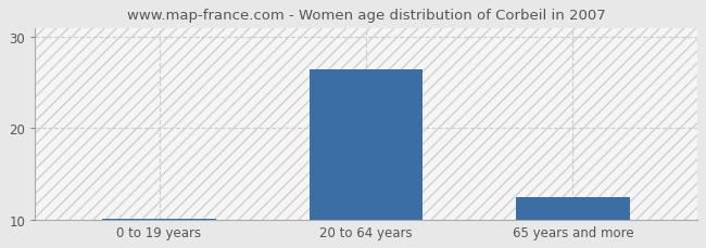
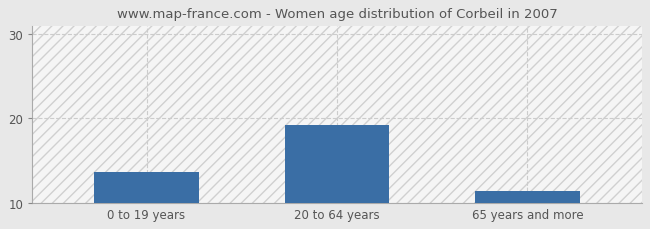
0 to 19 years: 10.2 -> 13.6
20 to 64 years: 26.5 -> 19.2
65 years and more: 12.5 -> 11.4
